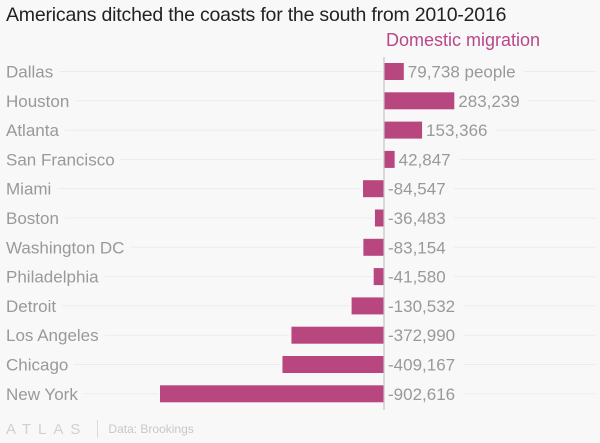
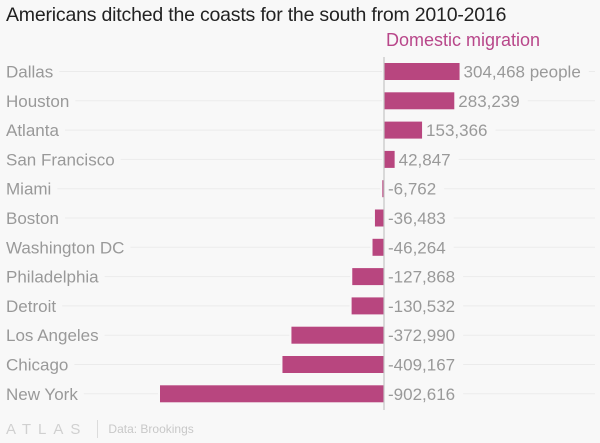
Dallas: 79,738 -> 304,468
Miami: -84,547 -> -6,762
Washington DC: -83,154 -> -46,264
Philadelphia: -41,580 -> -127,868
